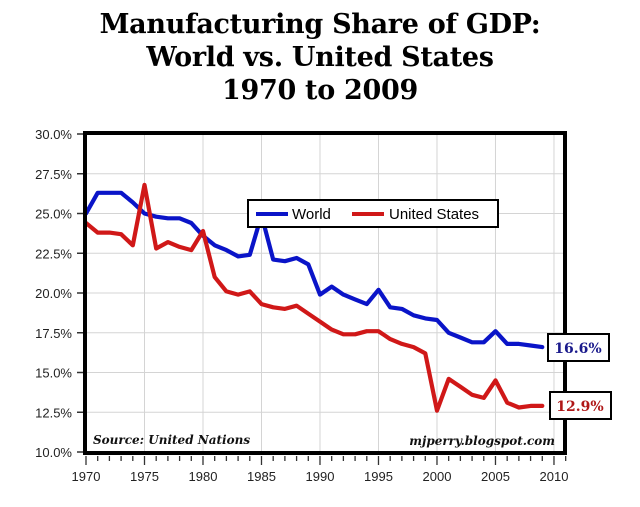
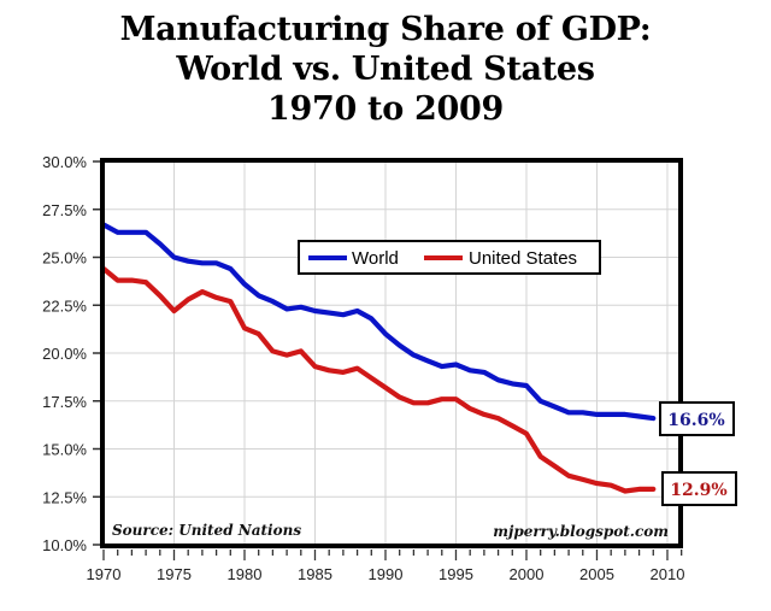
World/1970: 25.0% -> 26.7%
United States/1975: 26.8% -> 22.2%
United States/1980: 23.9% -> 21.3%
World/1985: 24.9% -> 22.2%
World/1990: 19.9% -> 21.0%
World/1995: 20.2% -> 19.4%
United States/2000: 12.6% -> 15.8%
World/2005: 17.6% -> 16.8%
United States/2005: 14.5% -> 13.2%
